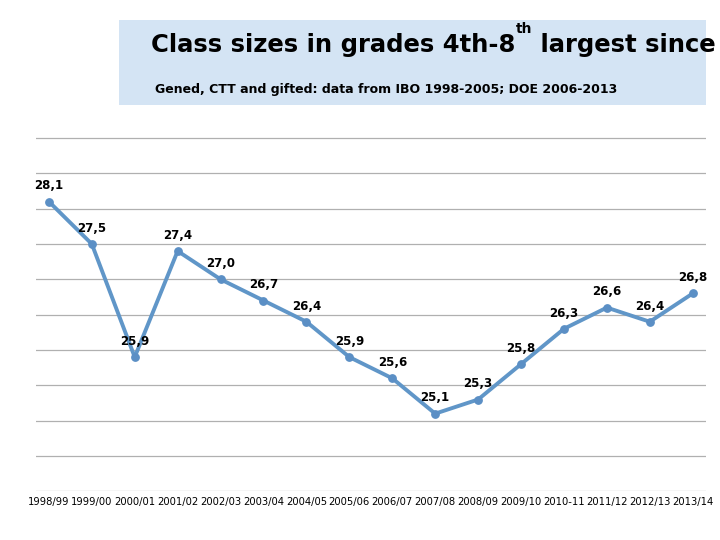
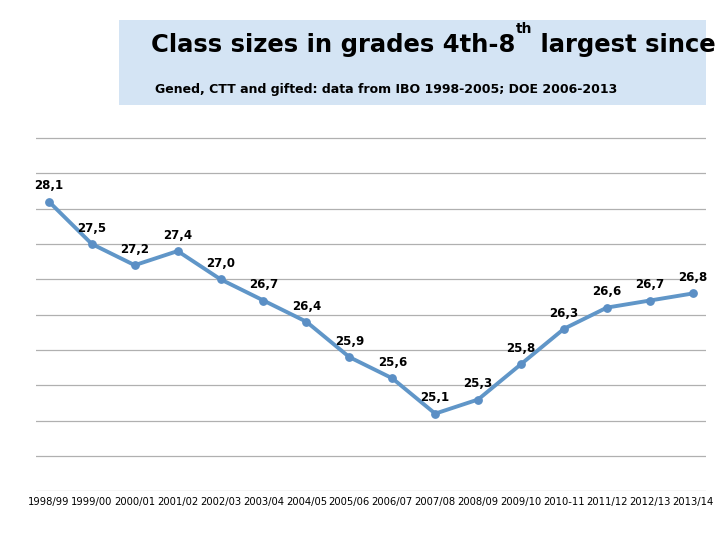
2000/01: 25,9 -> 27,2
2012/13: 26,4 -> 26,7
